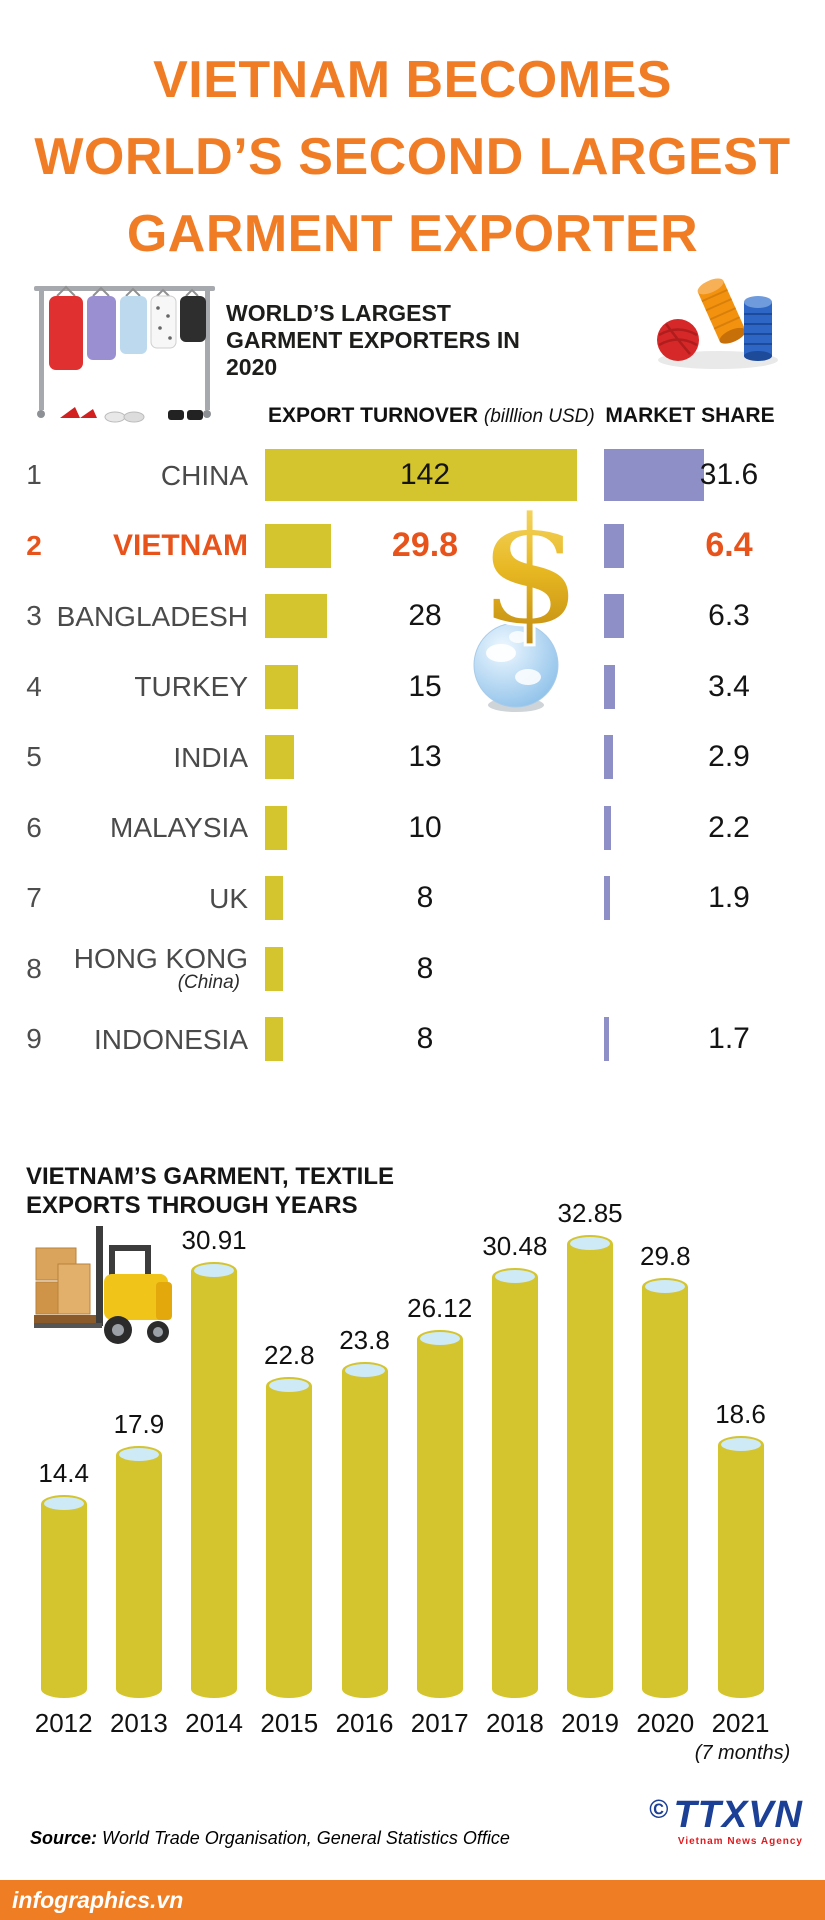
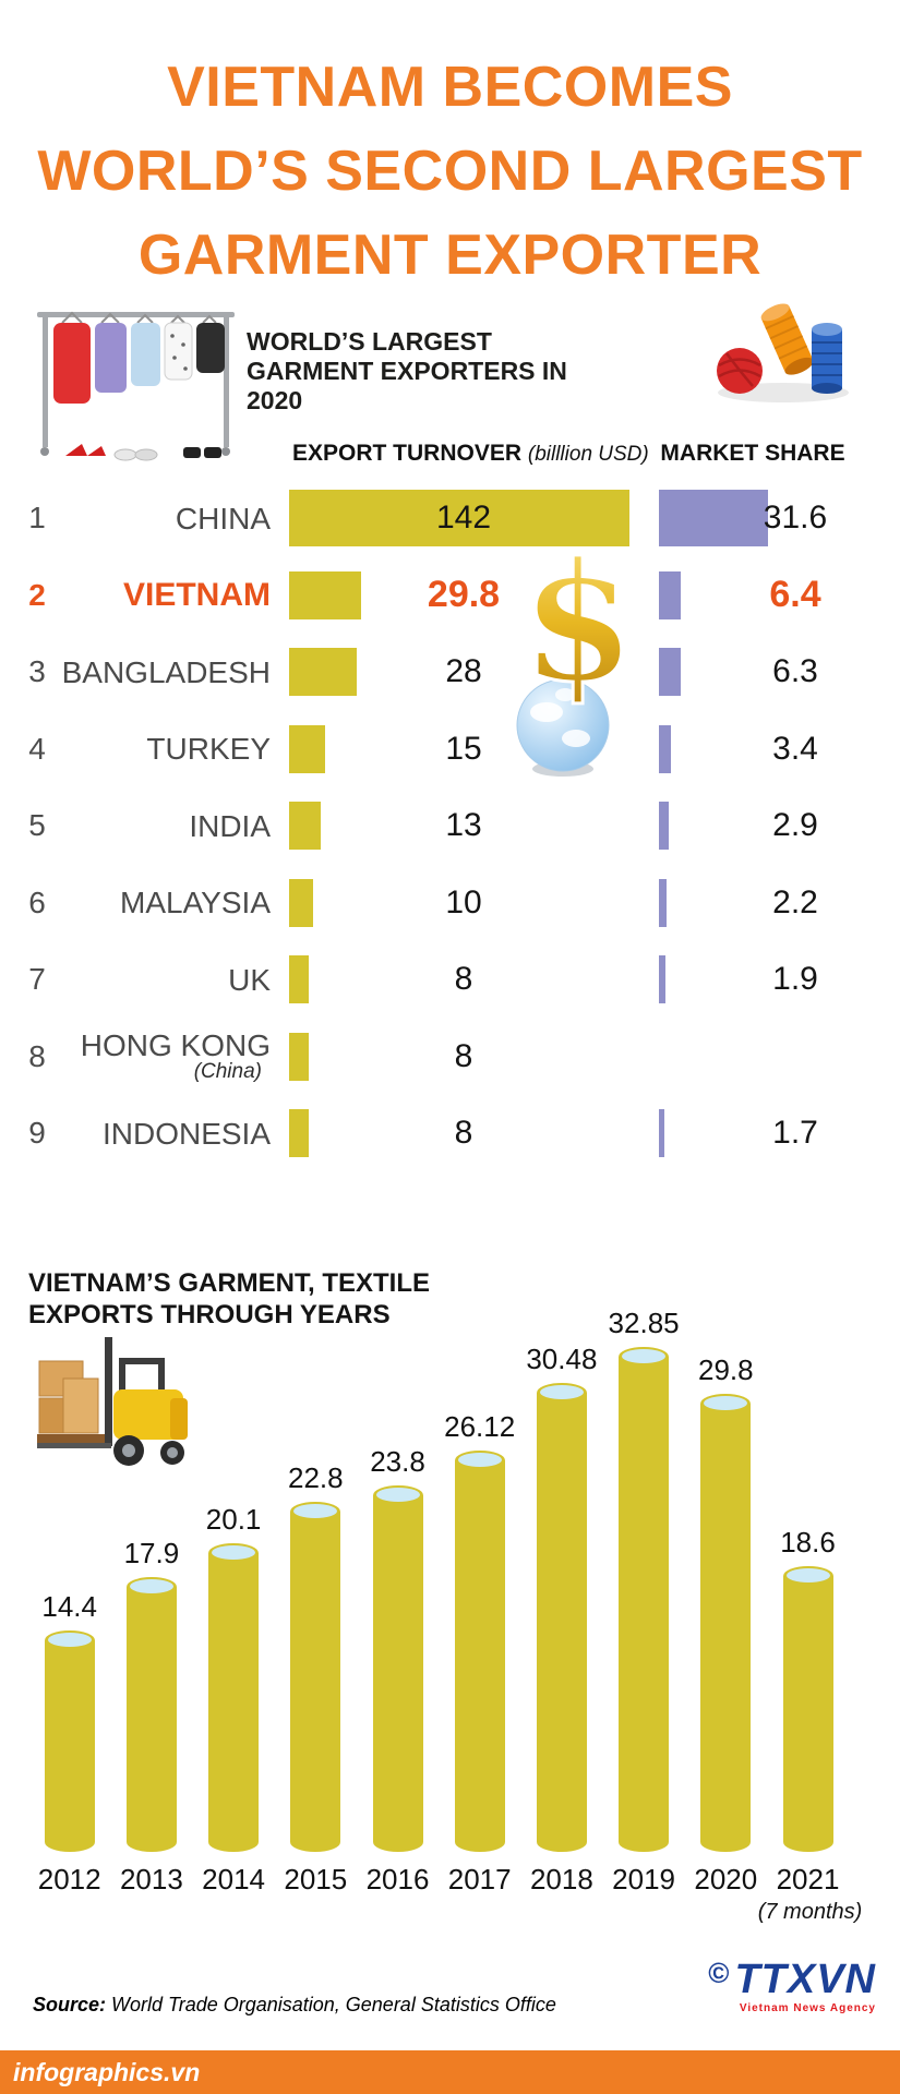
VIETNAM’S GARMENT, TEXTILE EXPORTS THROUGH YEARS/2014: 30.91 -> 20.1
